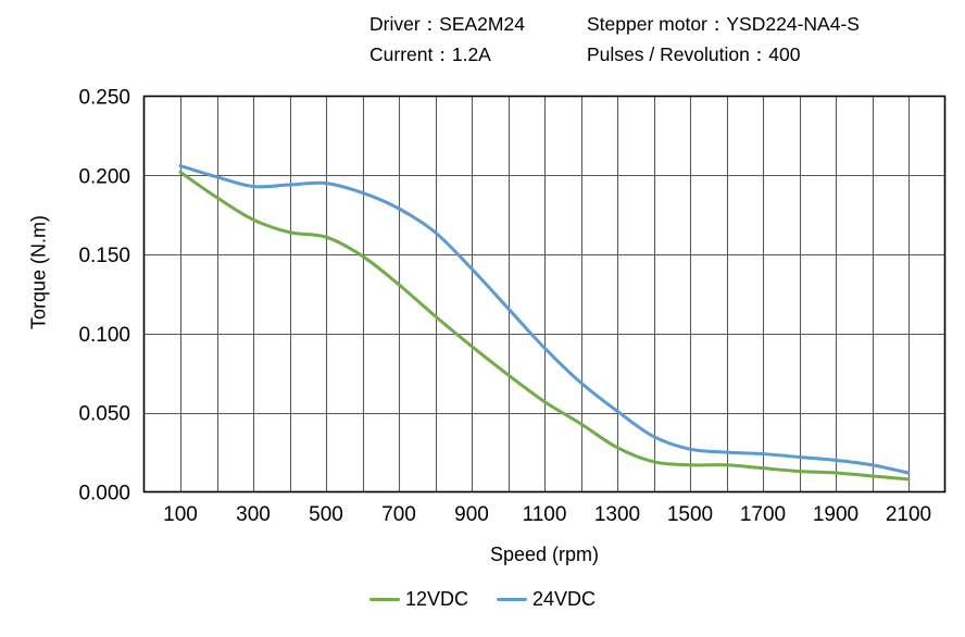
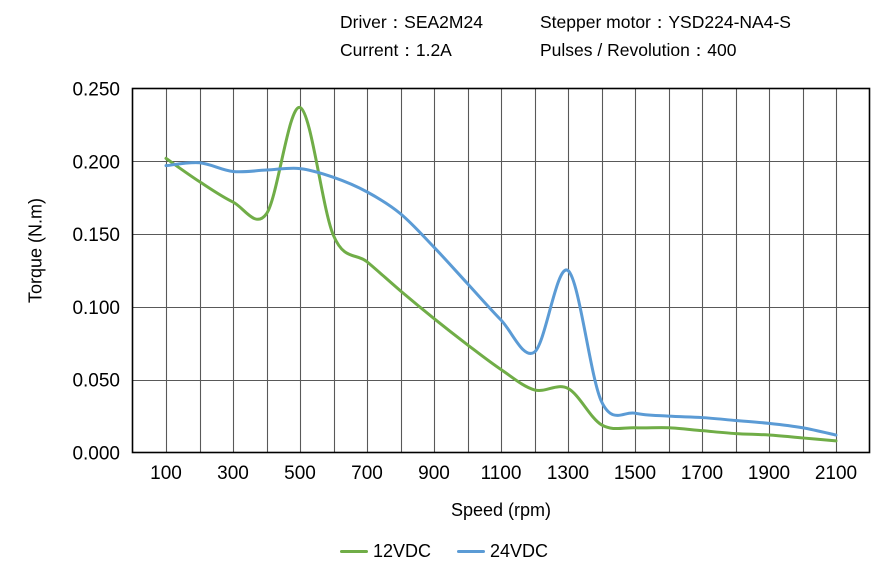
24VDC/100: 0.206 -> 0.197
12VDC/500: 0.161 -> 0.237
12VDC/1300: 0.028 -> 0.044
24VDC/1300: 0.051 -> 0.125
